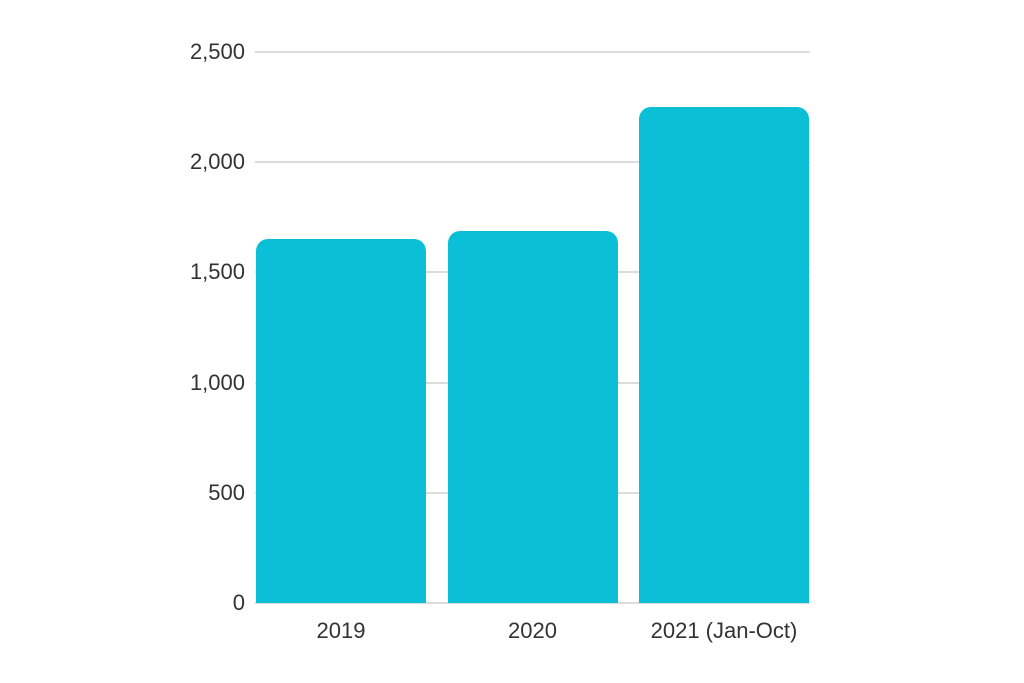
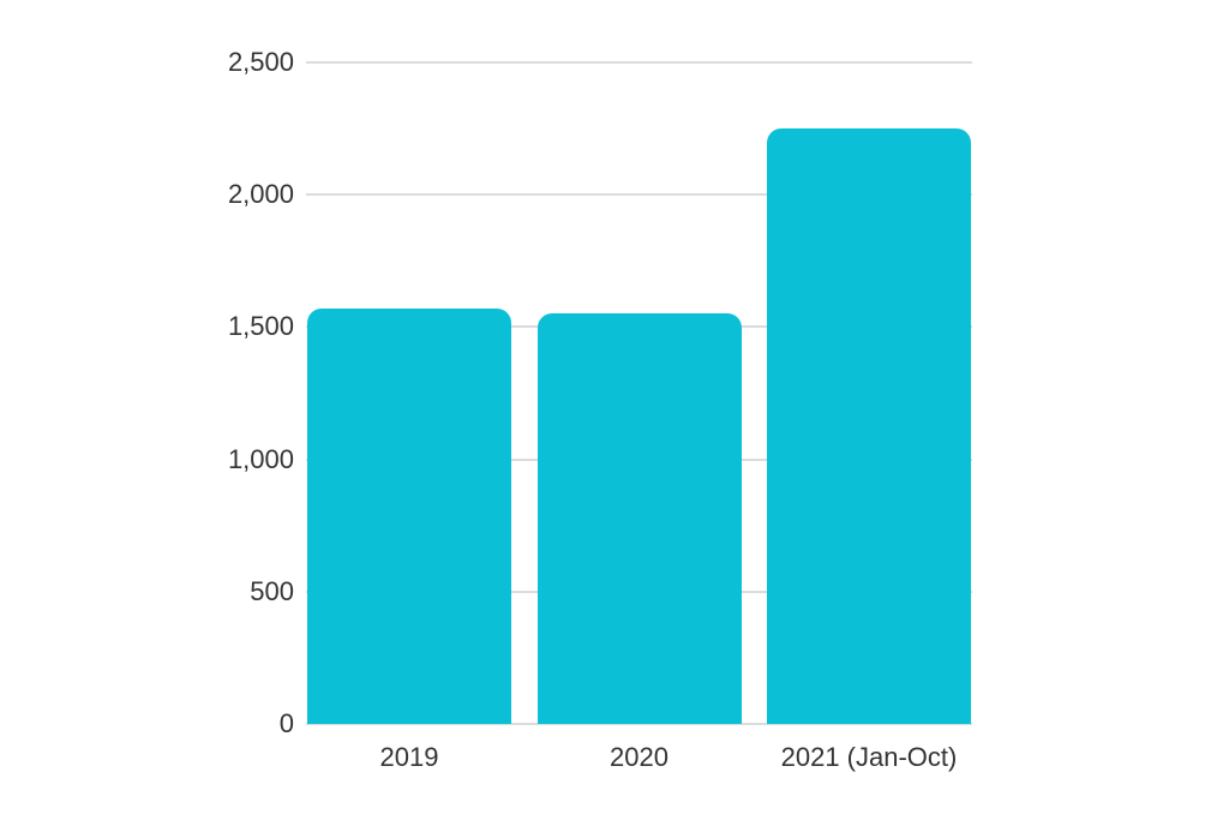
2019: 1650 -> 1570
2020: 1690 -> 1550
